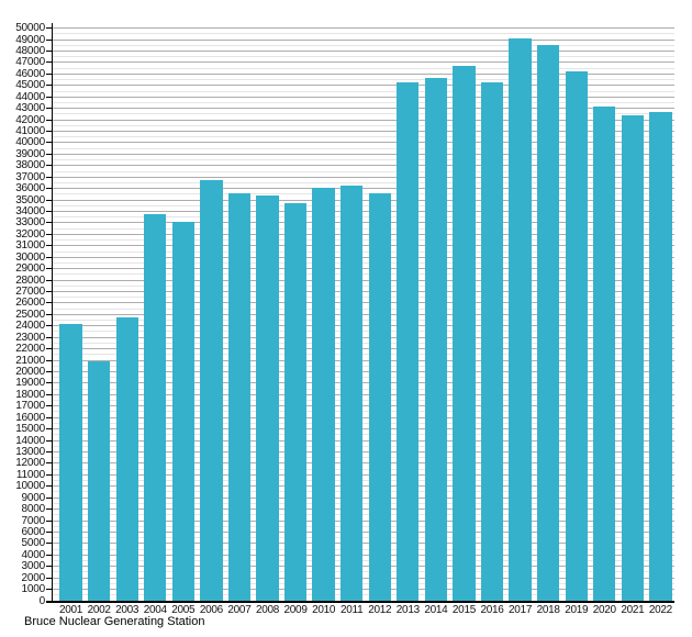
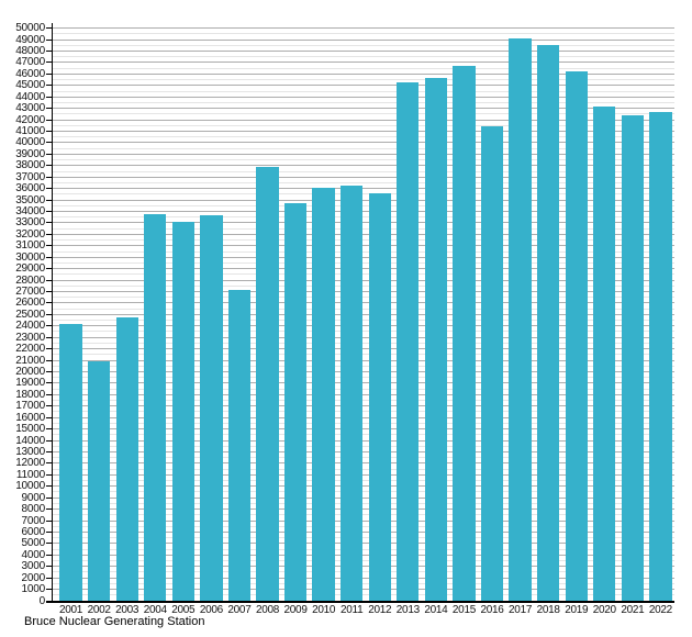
2006: 36700 -> 33700
2007: 35600 -> 27100
2008: 35400 -> 37900
2016: 45300 -> 41400
